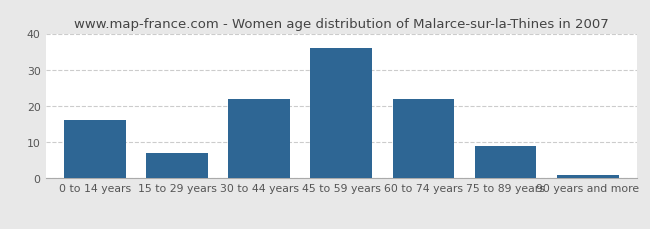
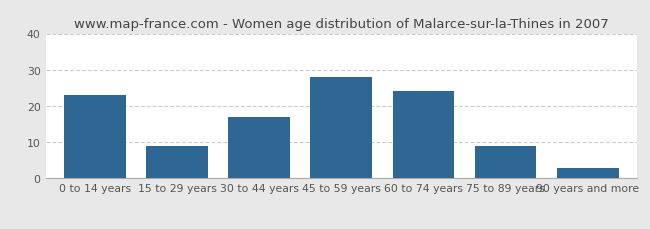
0 to 14 years: 16 -> 23
15 to 29 years: 7 -> 9
30 to 44 years: 22 -> 17
45 to 59 years: 36 -> 28
60 to 74 years: 22 -> 24
90 years and more: 1 -> 3
